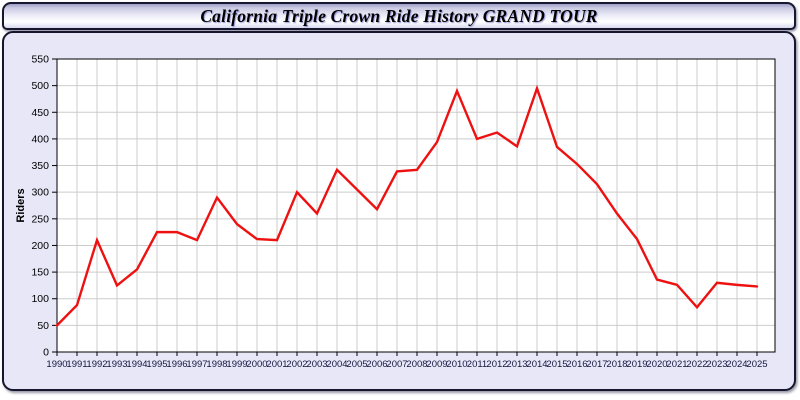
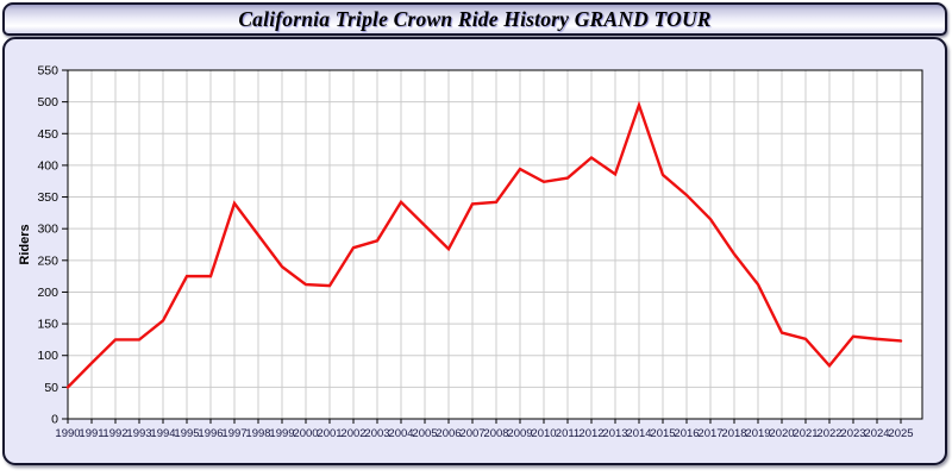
1992: 210 -> 120
1997: 210 -> 340
2002: 300 -> 270
2003: 260 -> 280
2010: 490 -> 370
2011: 400 -> 380
